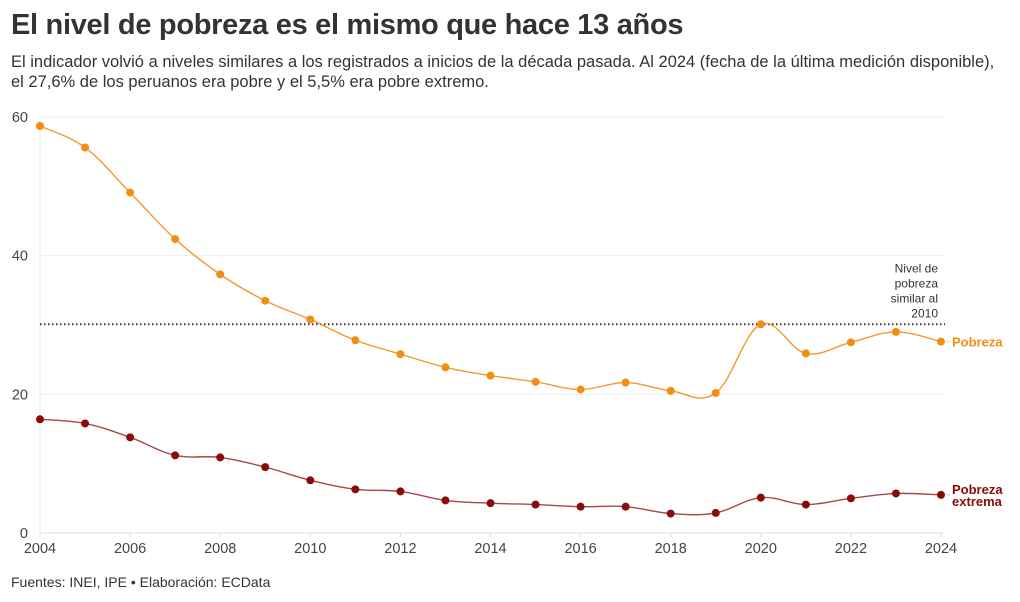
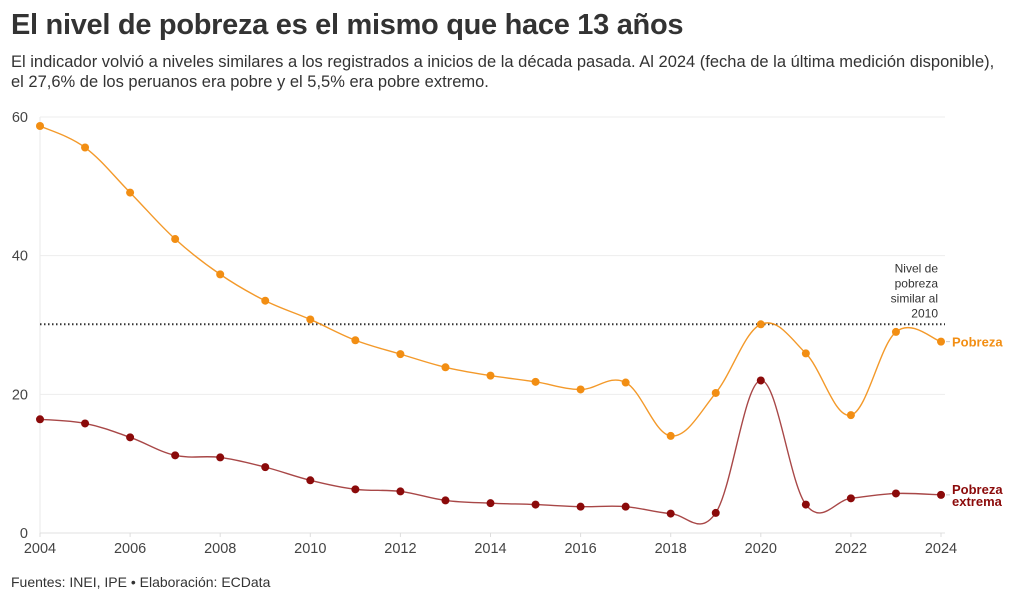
Pobreza/2018: 20 -> 14
Pobreza extrema/2020: 5 -> 22
Pobreza/2022: 28 -> 17
